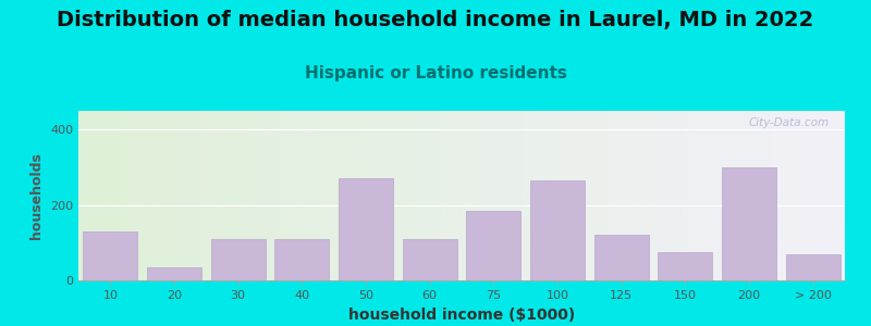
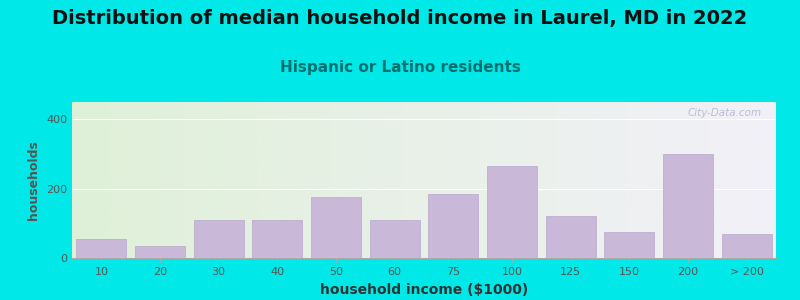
10: 130 -> 55
50: 270 -> 175
